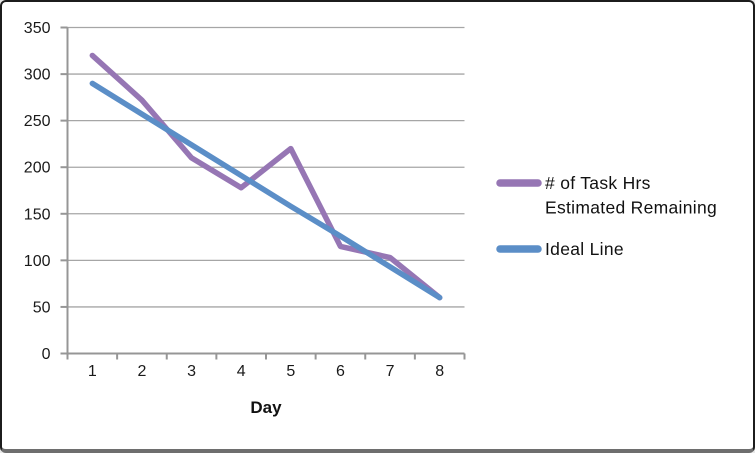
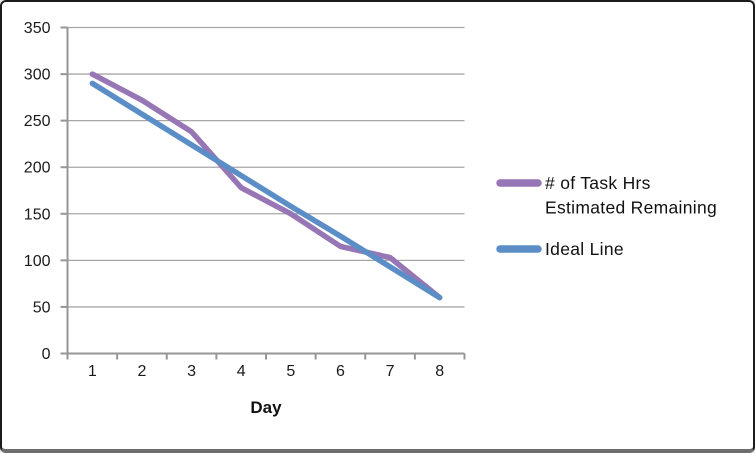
# of Task Hrs Estimated Remaining/1: 320 -> 300
# of Task Hrs Estimated Remaining/3: 210 -> 240
# of Task Hrs Estimated Remaining/5: 220 -> 150
